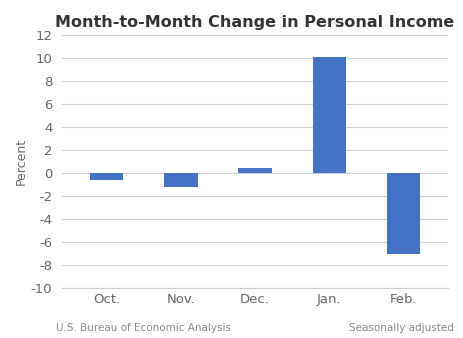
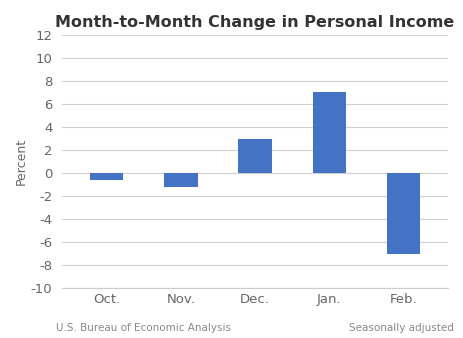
Dec.: 0.5 -> 3.0
Jan.: 10.1 -> 7.1
